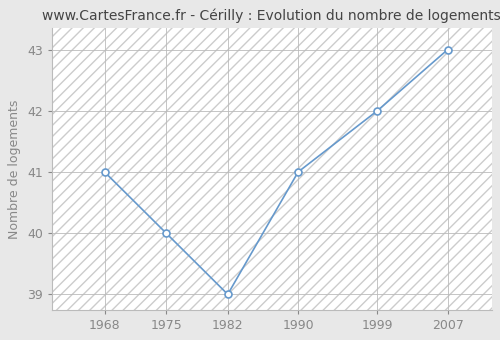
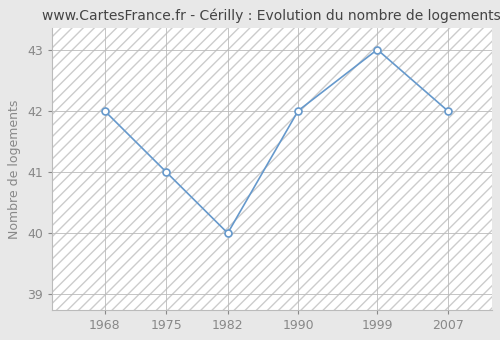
1968: 41 -> 42
1975: 40 -> 41
1982: 39 -> 40
1990: 41 -> 42
1999: 42 -> 43
2007: 43 -> 42
